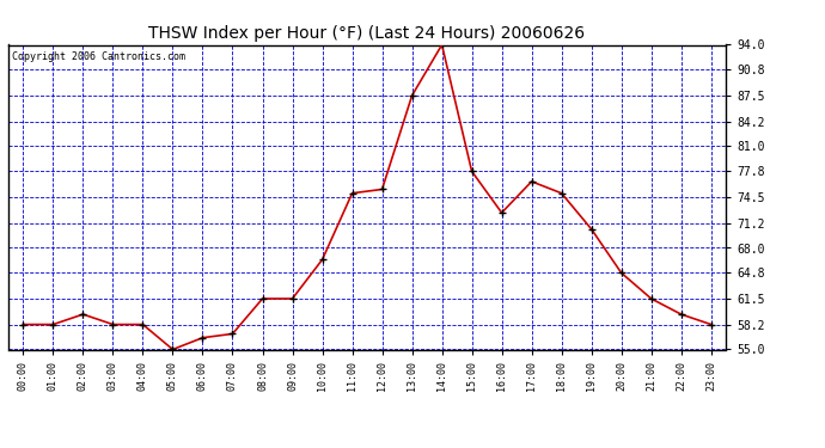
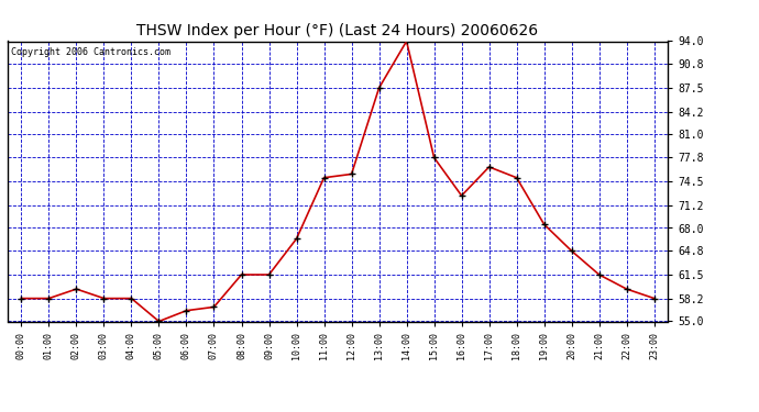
19:00: 70.4 -> 68.5
